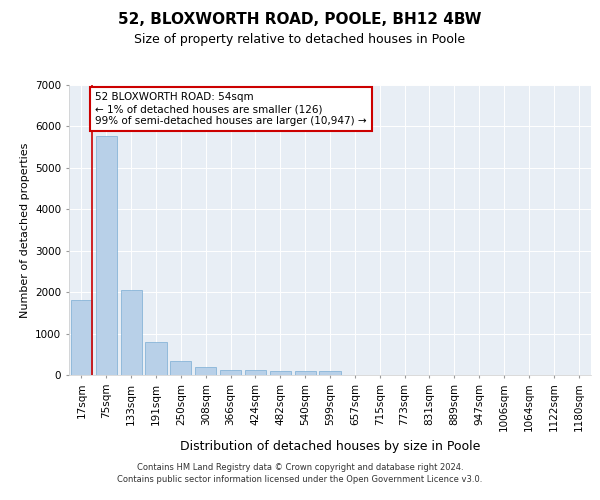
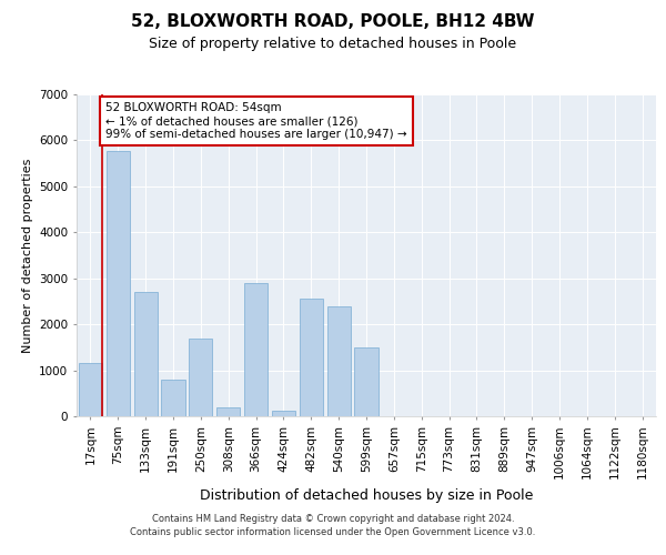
17sqm: 1800 -> 1150
133sqm: 2060 -> 2700
250sqm: 340 -> 1700
366sqm: 120 -> 2900
482sqm: 100 -> 2550
540sqm: 100 -> 2400
599sqm: 90 -> 1500
